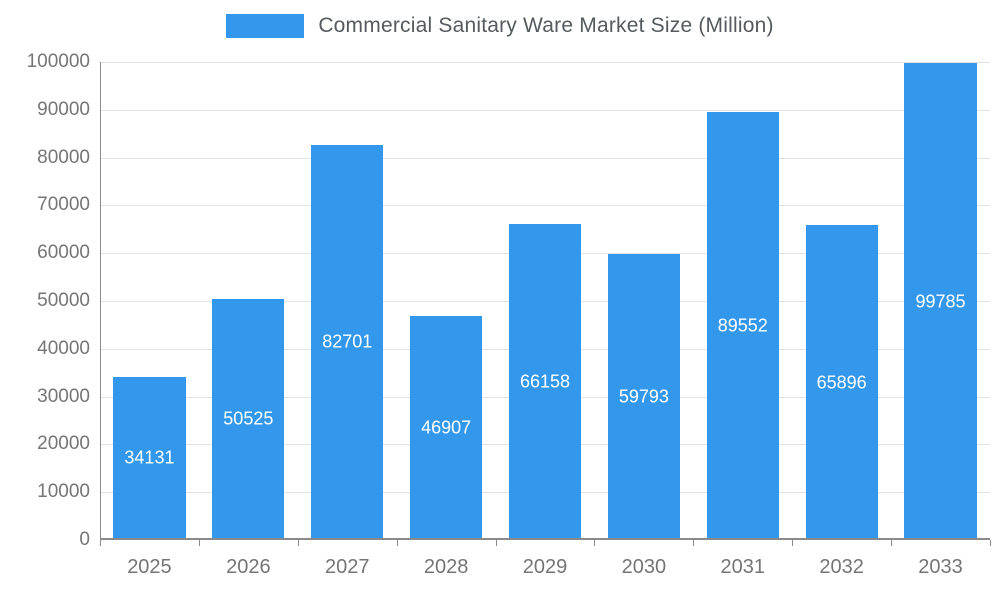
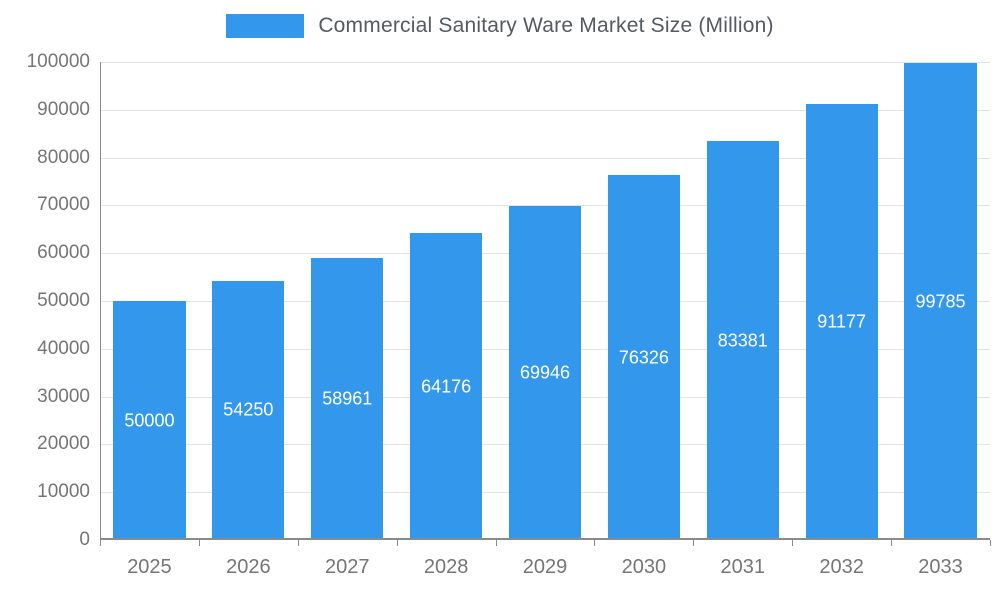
2025: 34131 -> 50000
2026: 50525 -> 54250
2027: 82701 -> 58961
2028: 46907 -> 64176
2029: 66158 -> 69946
2030: 59793 -> 76326
2031: 89552 -> 83381
2032: 65896 -> 91177
